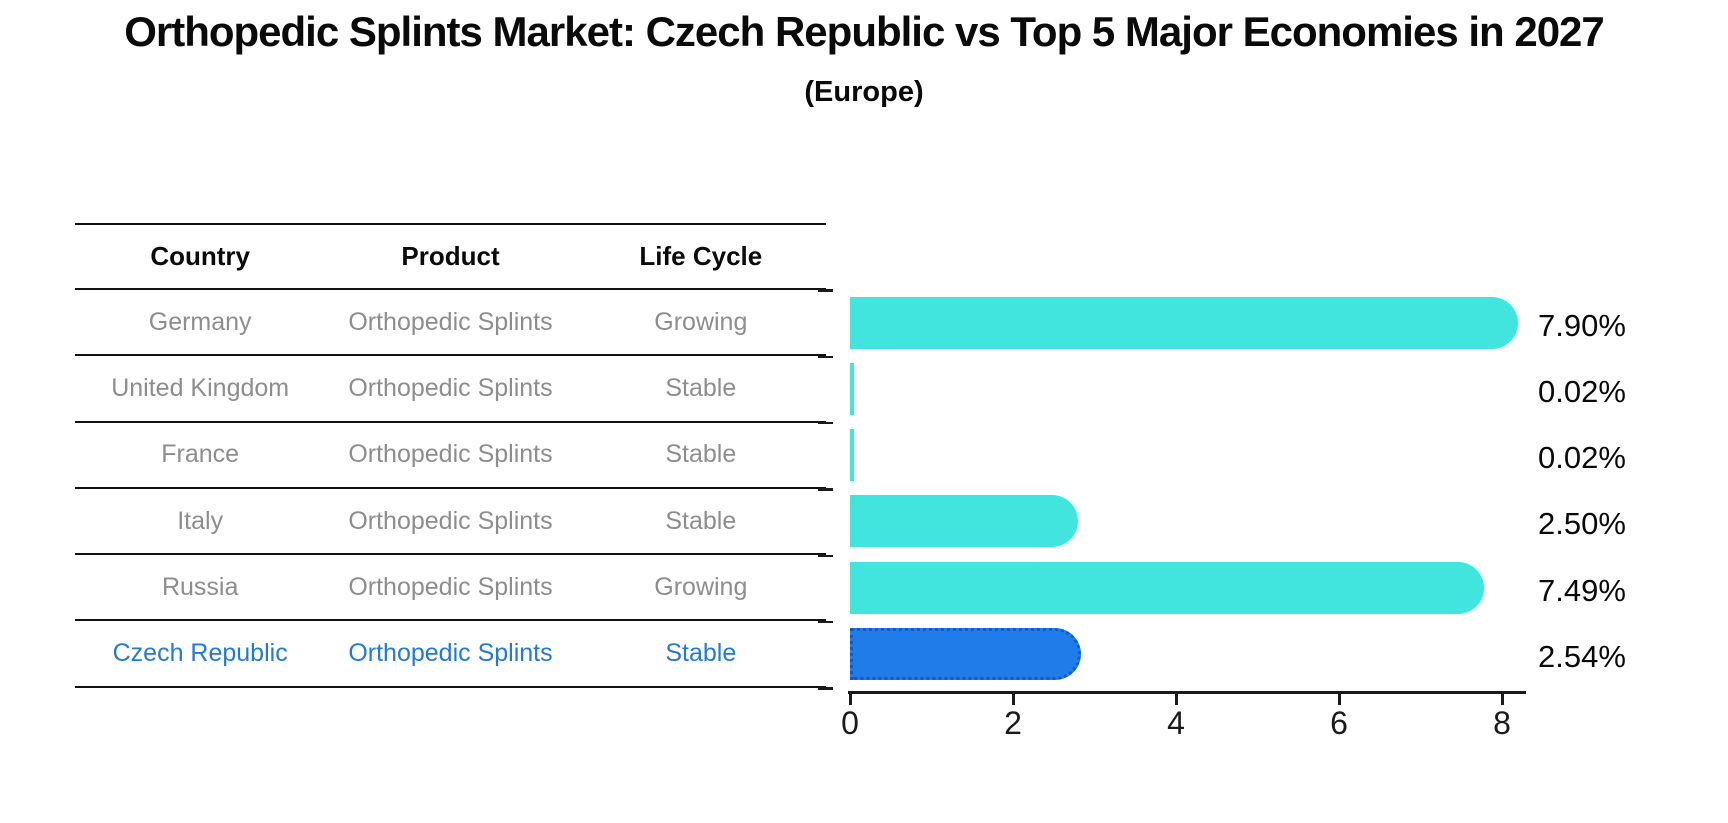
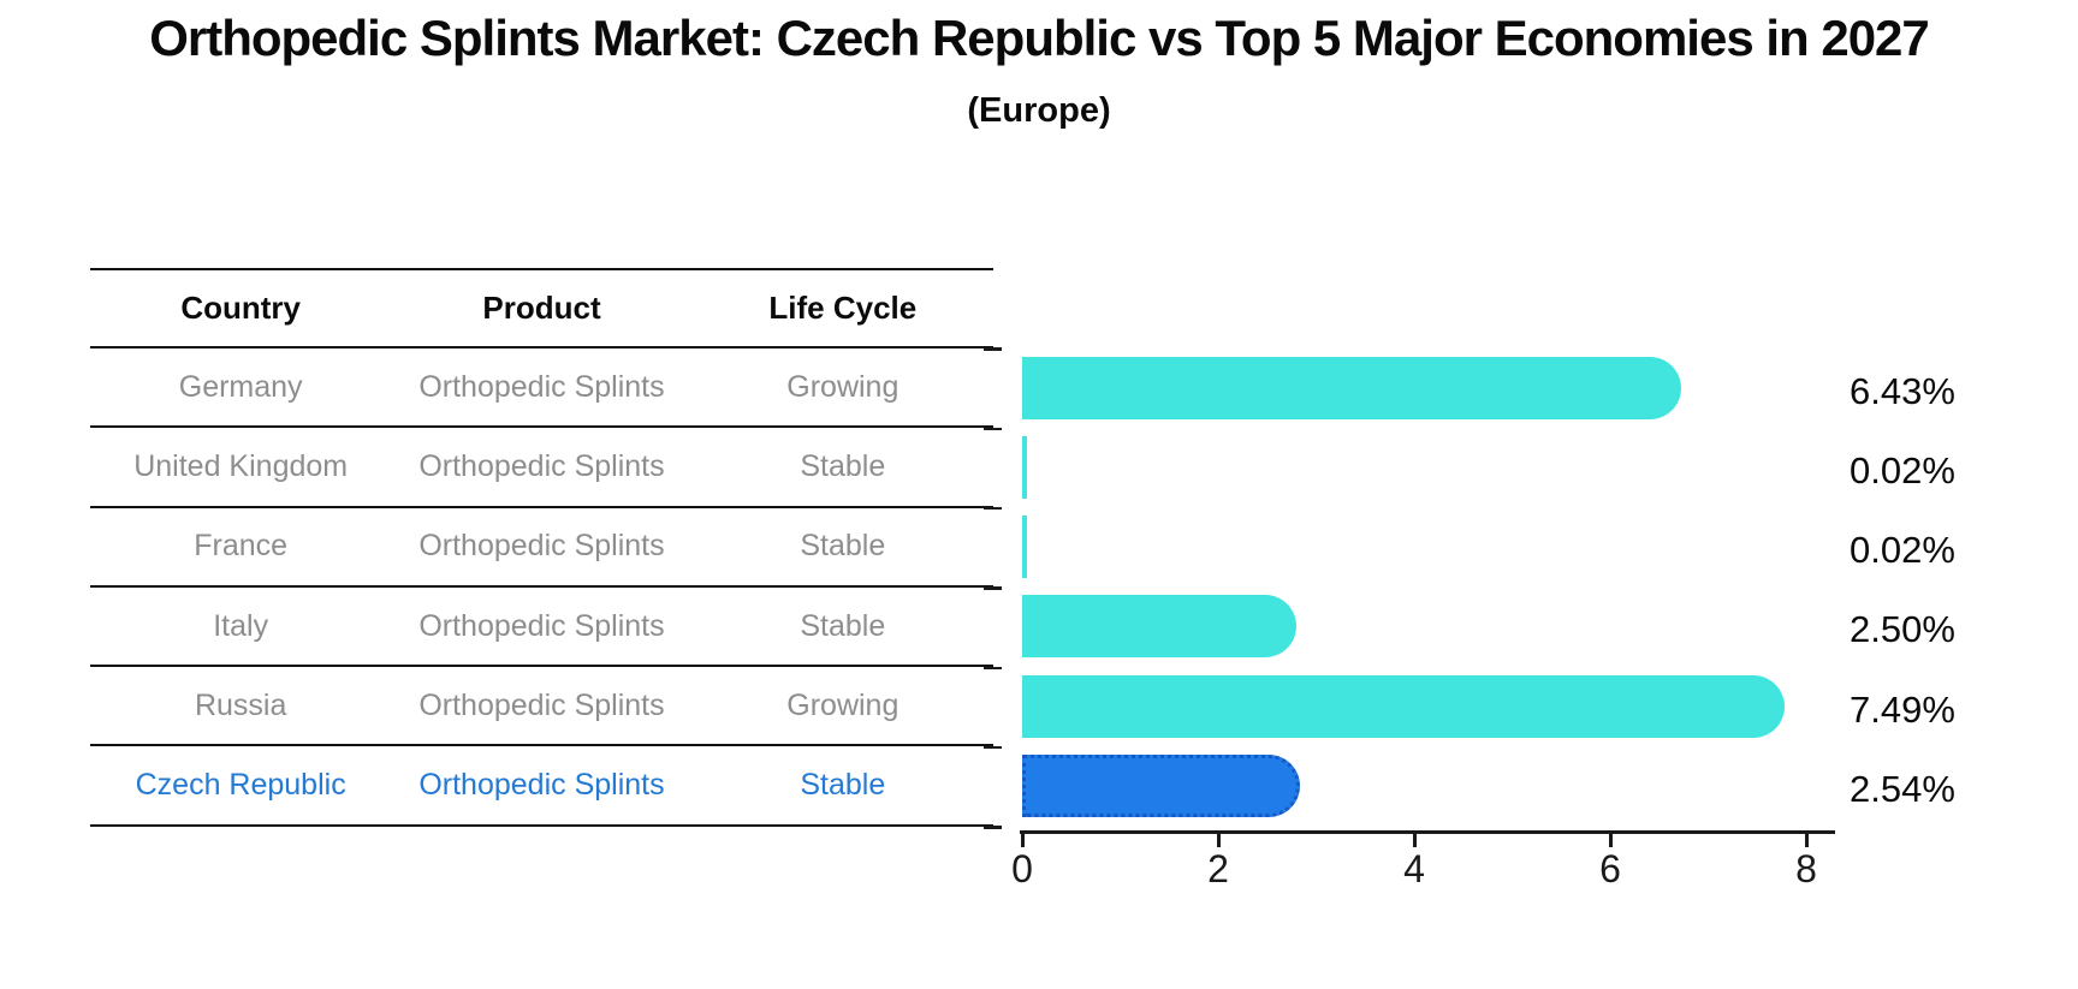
Germany: 7.90% -> 6.43%
